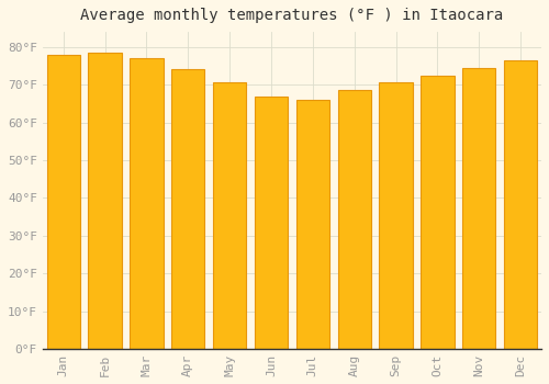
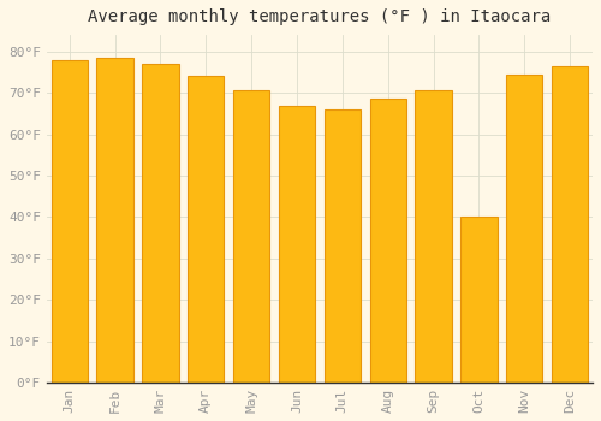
Oct: 72.5°F -> 40.0°F
